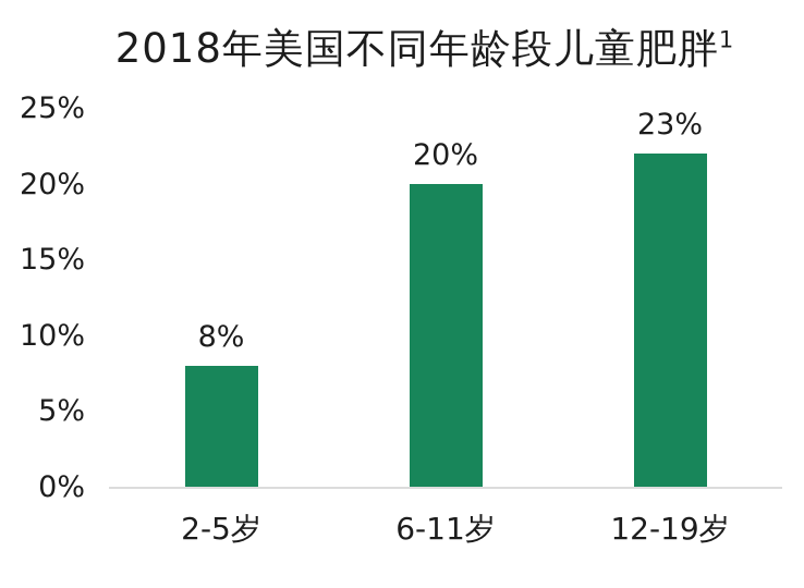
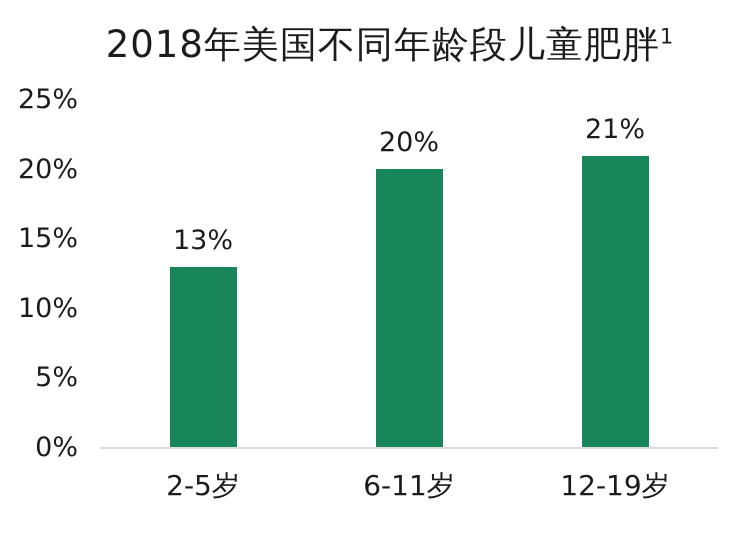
2-5岁: 8% -> 13%
12-19岁: 23% -> 21%
